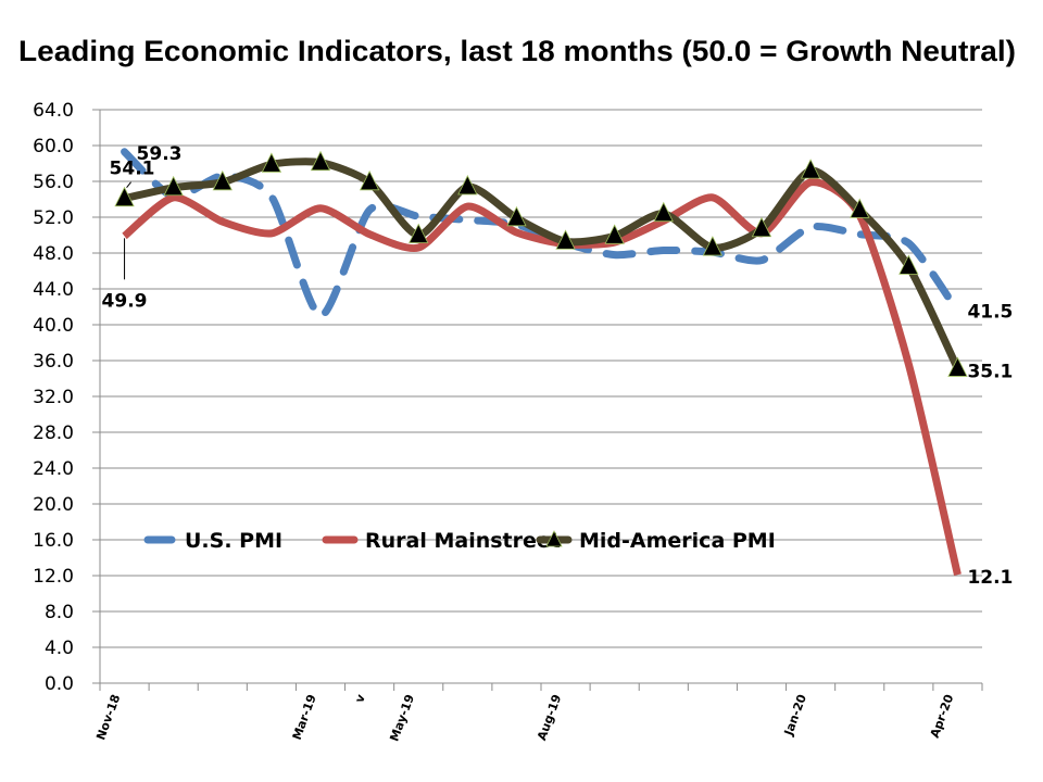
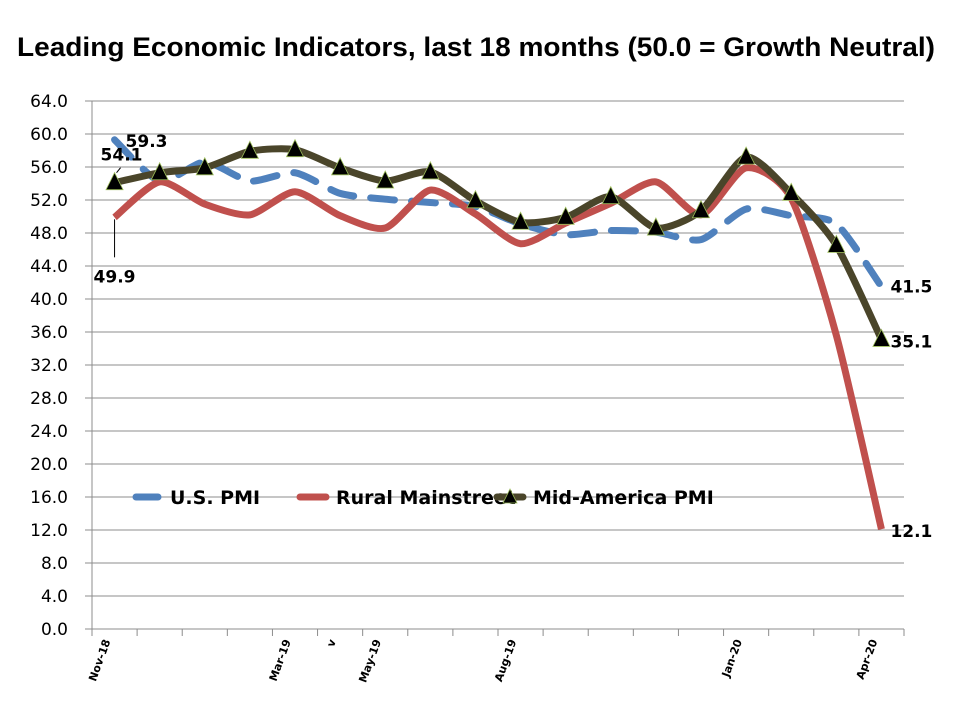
U.S. PMI/Mar-19: 41 -> 55
Mid-America PMI/May-19: 50 -> 54
Rural Mainstreet/Aug-19: 49 -> 47
